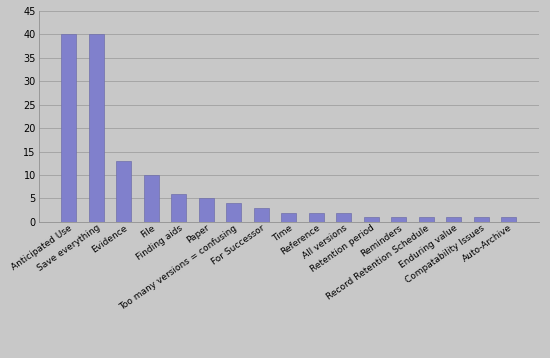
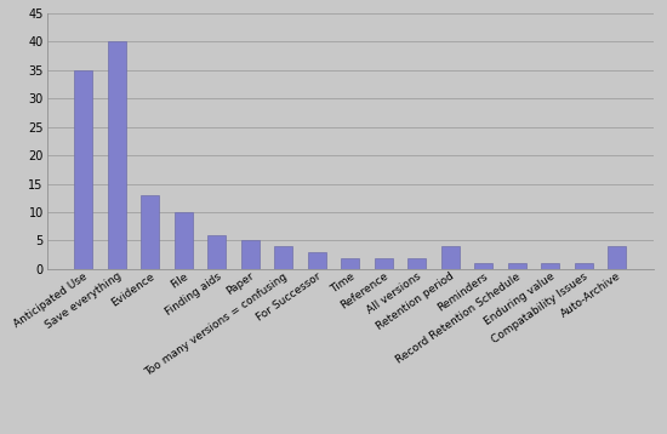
Anticipated Use: 40 -> 35
Retention period: 1 -> 4
Auto-Archive: 1 -> 4
